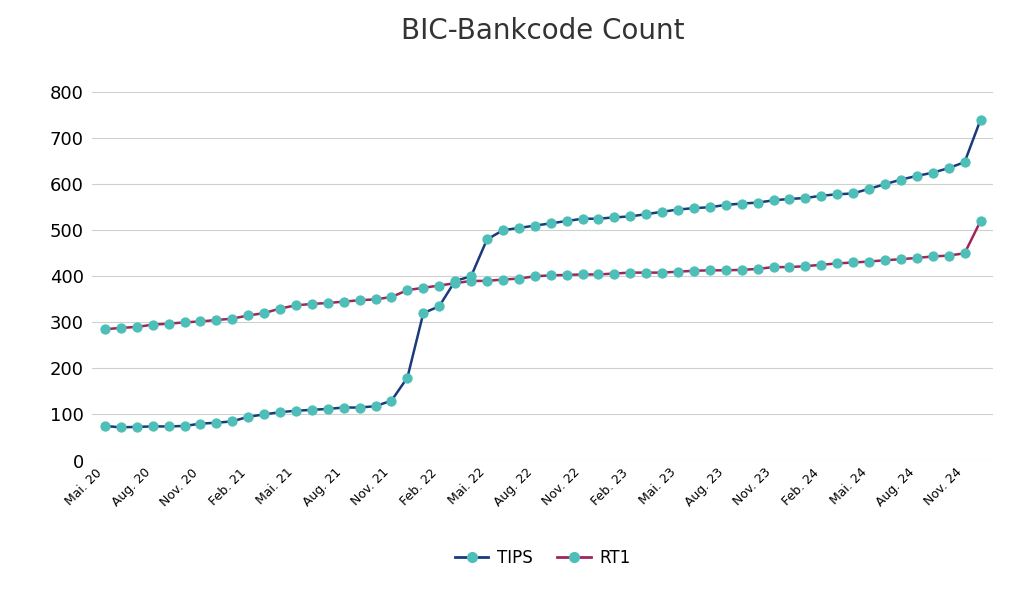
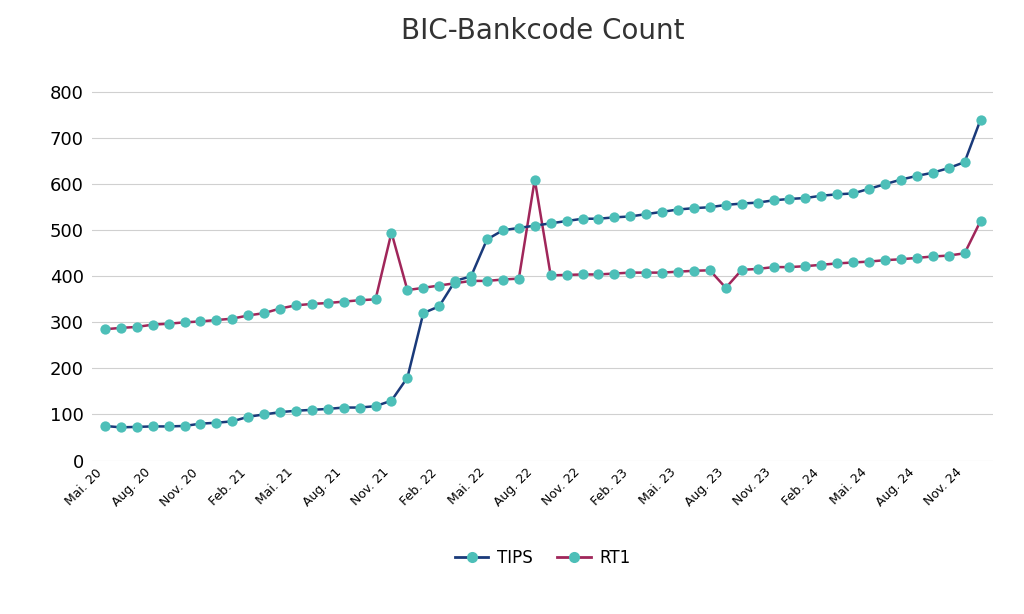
RT1/Nov. 21: 355 -> 495
RT1/Aug. 22: 400 -> 610
RT1/Aug. 23: 413 -> 375
